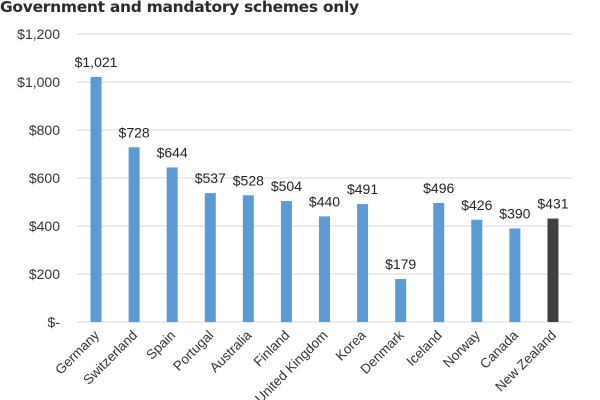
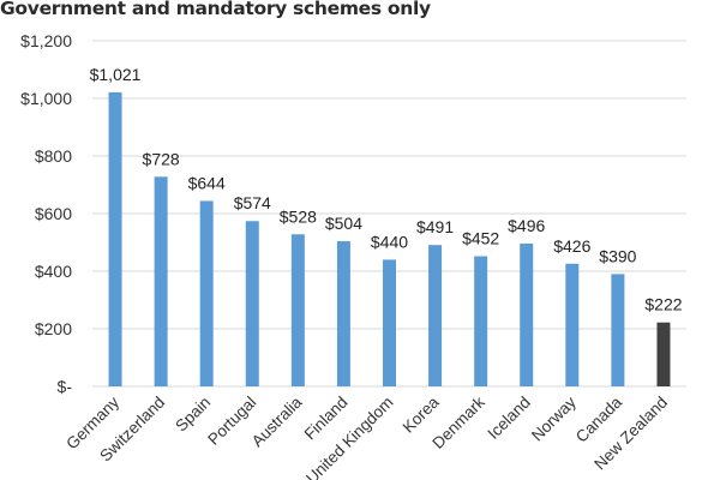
Portugal: $537 -> $574
Denmark: $179 -> $452
New Zealand: $431 -> $222
